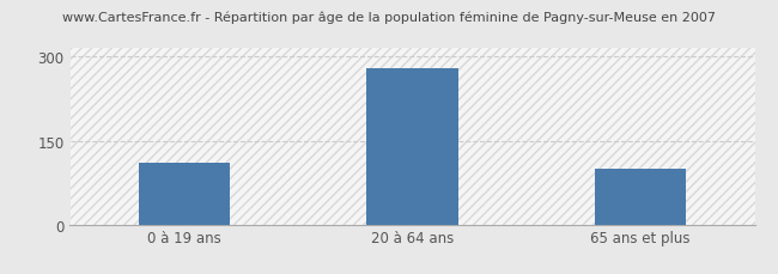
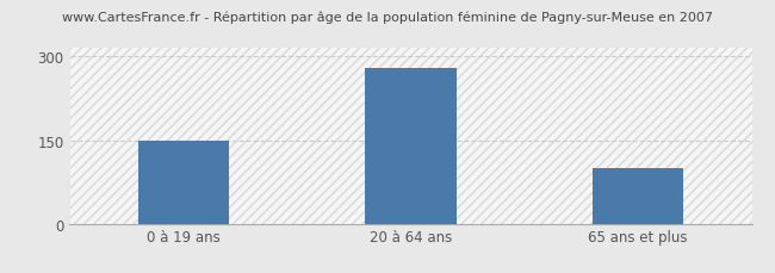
0 à 19 ans: 110 -> 148
